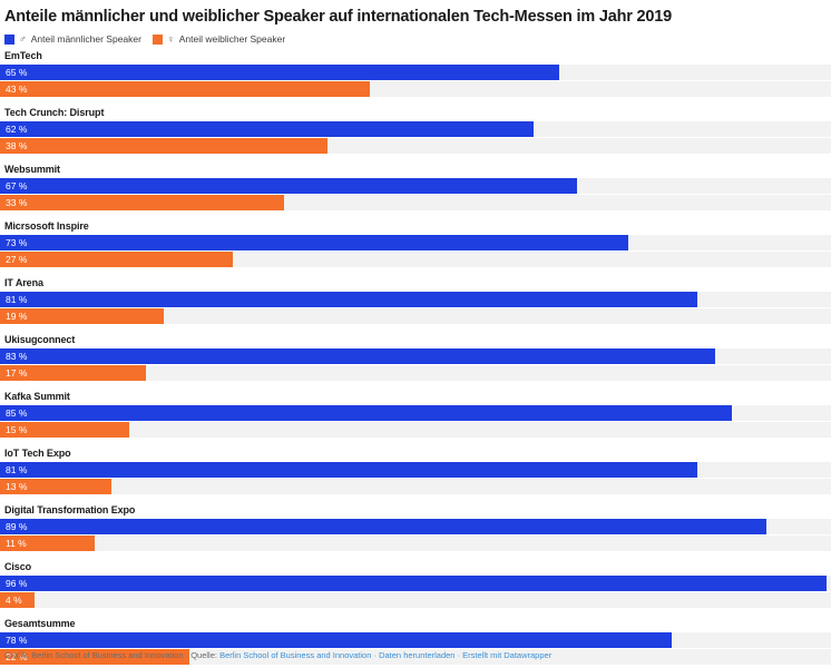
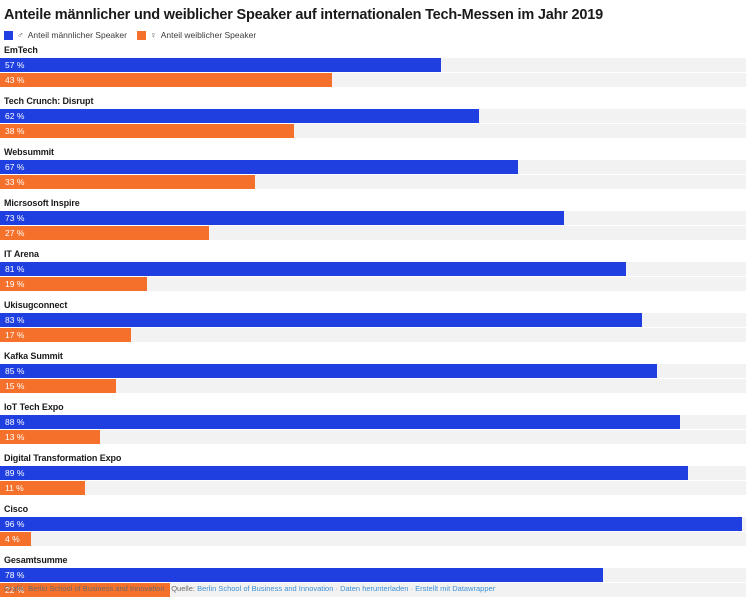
Anteil männlicher Speaker/EmTech: 65 -> 57
Anteil männlicher Speaker/IoT Tech Expo: 81 -> 88
